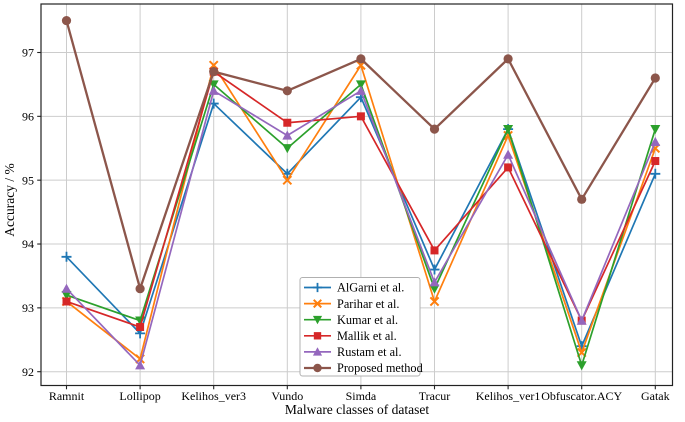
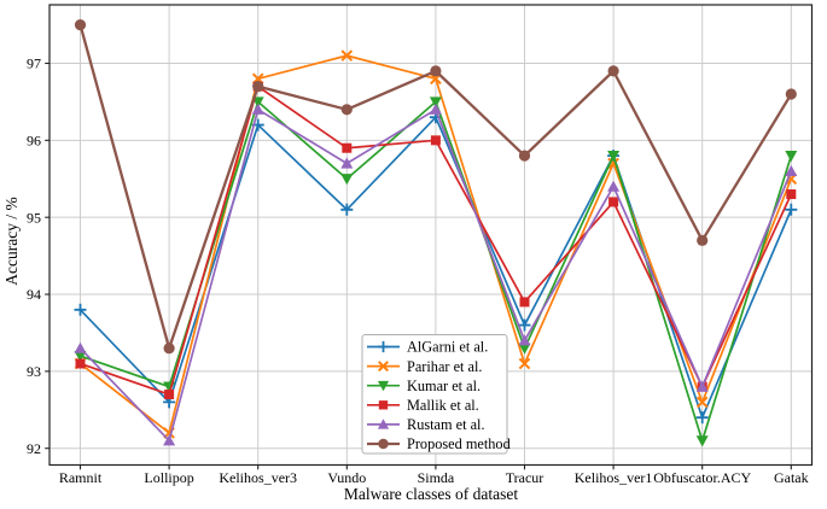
Parihar et al./Vundo: 95.0 -> 97.1
Parihar et al./Obfuscator.ACY: 92.3 -> 92.6
